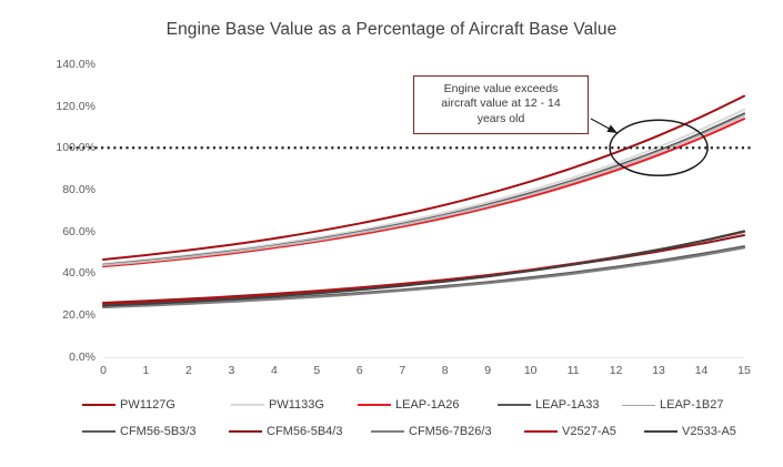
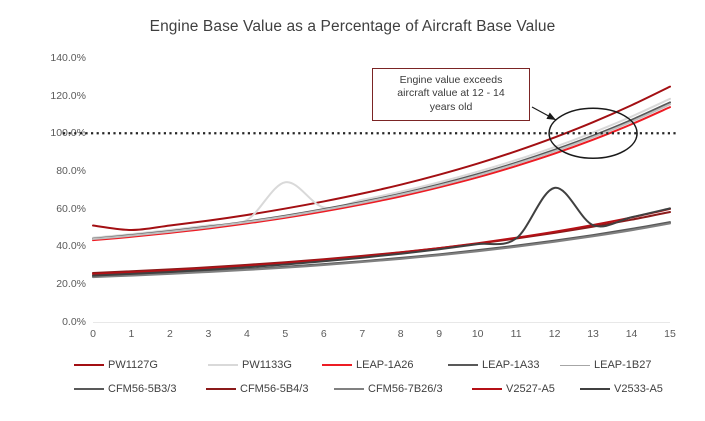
PW1127G/0: 46% -> 51%
PW1133G/5: 57% -> 74%
V2533-A5/12: 48% -> 71%
